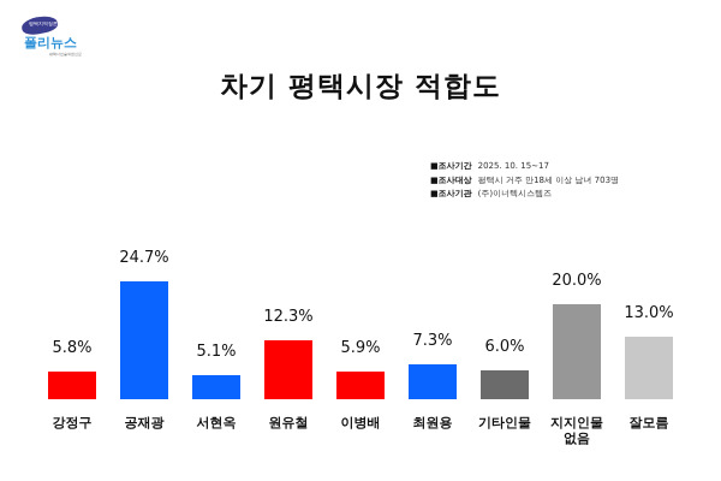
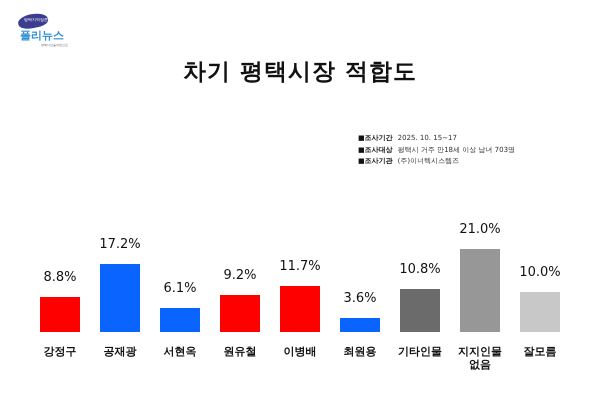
강정구: 5.8% -> 8.8%
공재광: 24.7% -> 17.2%
서현옥: 5.1% -> 6.1%
원유철: 12.3% -> 9.2%
이병배: 5.9% -> 11.7%
최원용: 7.3% -> 3.6%
기타인물: 6.0% -> 10.8%
지지인물 없음: 20.0% -> 21.0%
잘모름: 13.0% -> 10.0%
